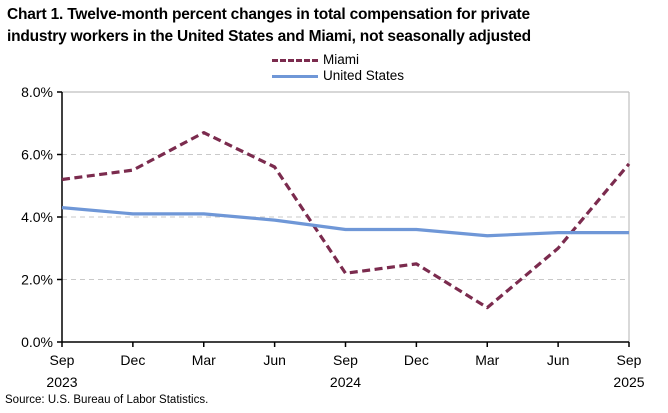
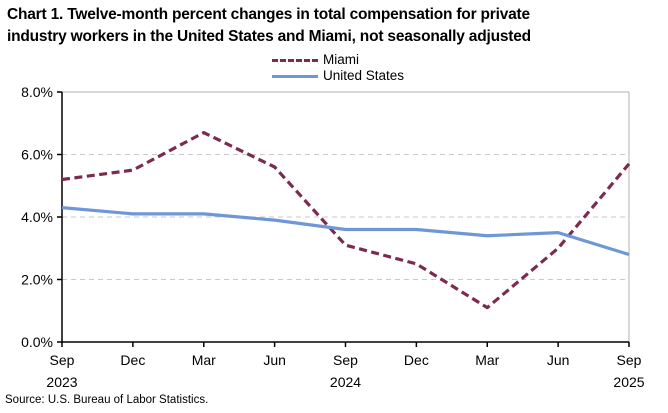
Miami/Sep 2024: 2.2% -> 3.1%
United States/Sep 2025: 3.5% -> 2.8%
